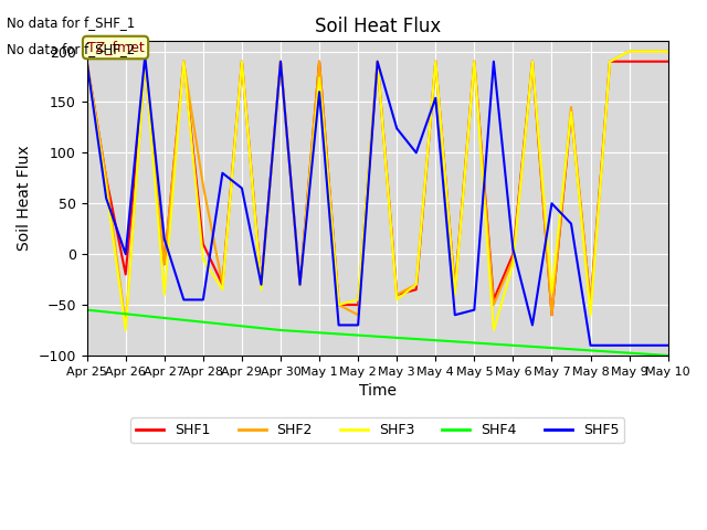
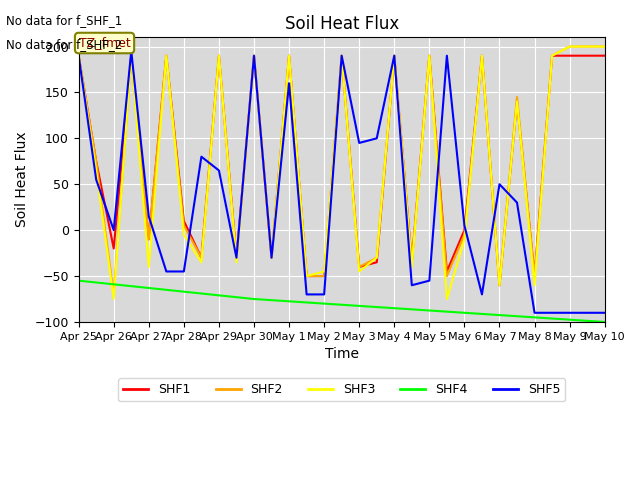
SHF2/Apr 28: 68 -> 5
SHF3/May 1: 174 -> 190
SHF2/May 2: -60 -> -50
SHF5/May 3: 124 -> 95
SHF5/May 4: 154 -> 190
SHF3/May 7: -38 -> -60
